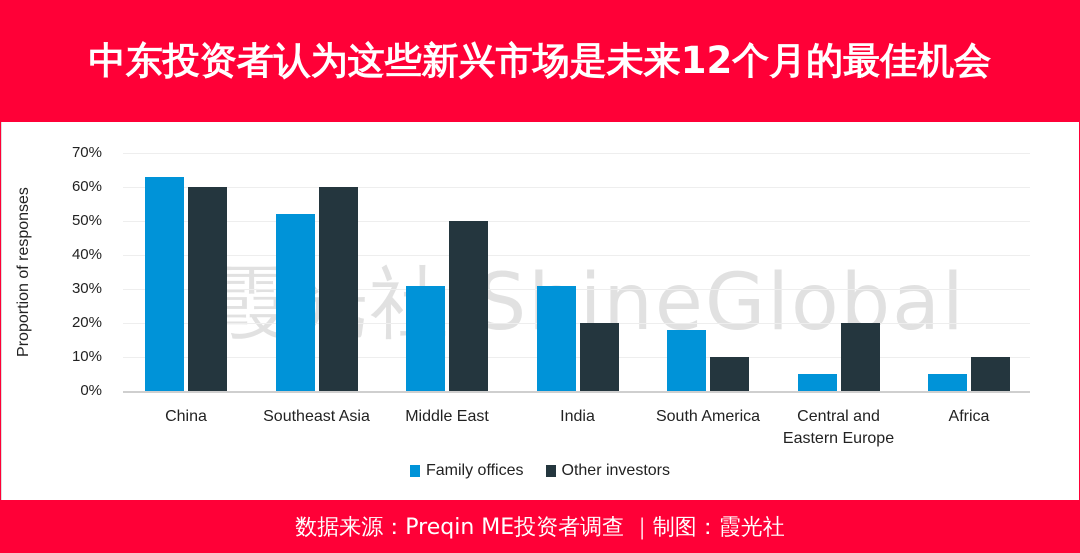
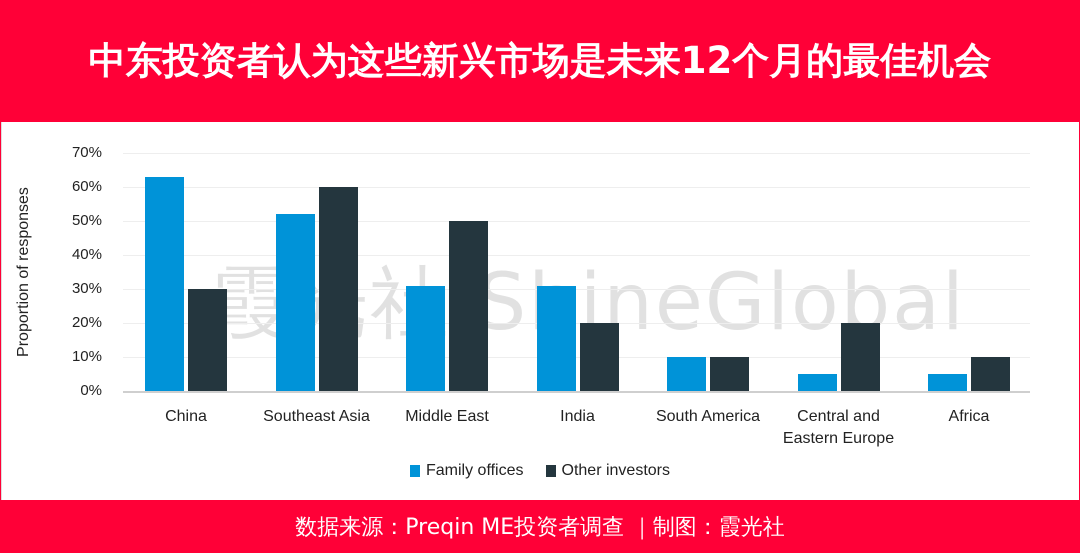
Other investors/China: 60% -> 30%
Family offices/South America: 18% -> 10%
